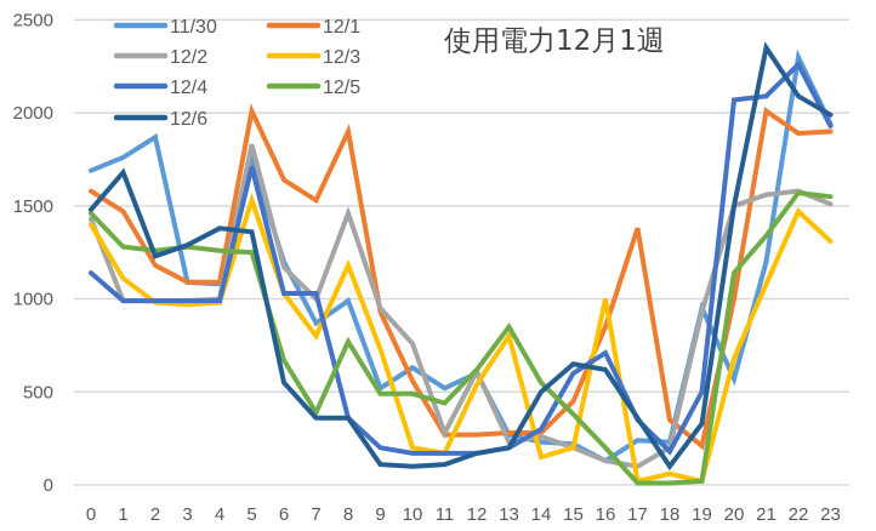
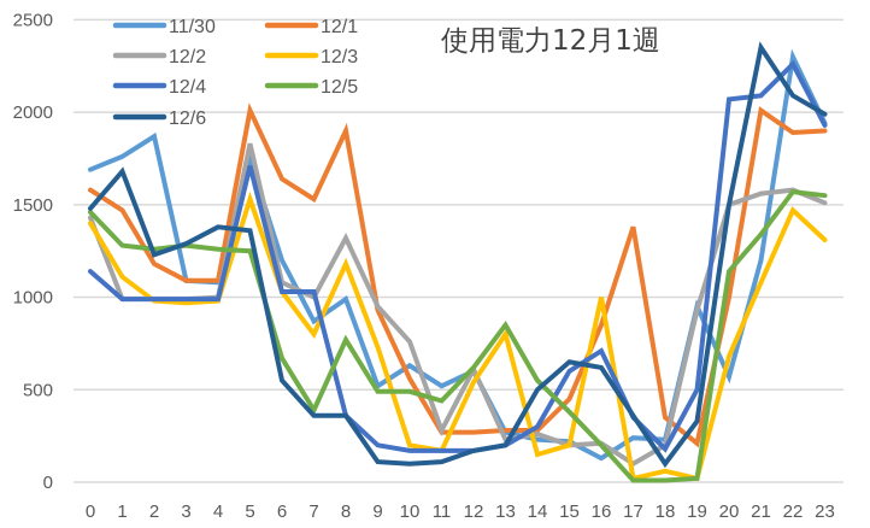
12/2/6: 1170 -> 1080
12/2/8: 1460 -> 1320
12/2/16: 130 -> 210
